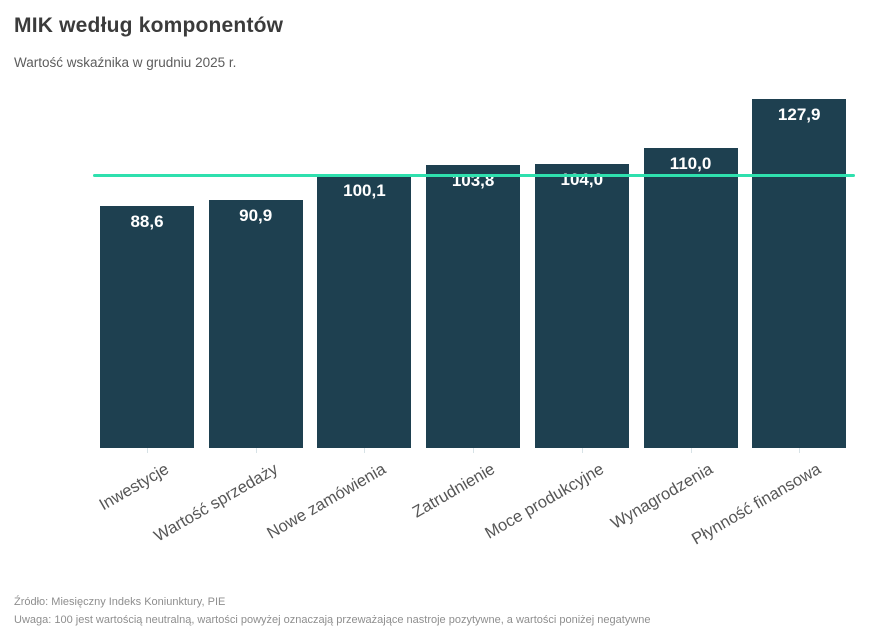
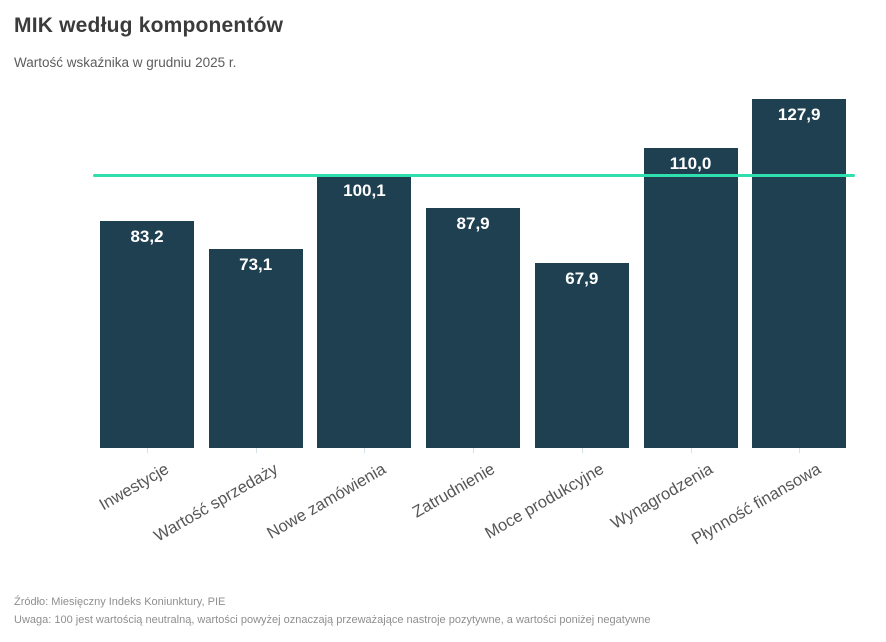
Inwestycje: 88,6 -> 83,2
Wartość sprzedaży: 90,9 -> 73,1
Zatrudnienie: 103,8 -> 87,9
Moce produkcyjne: 104,0 -> 67,9
